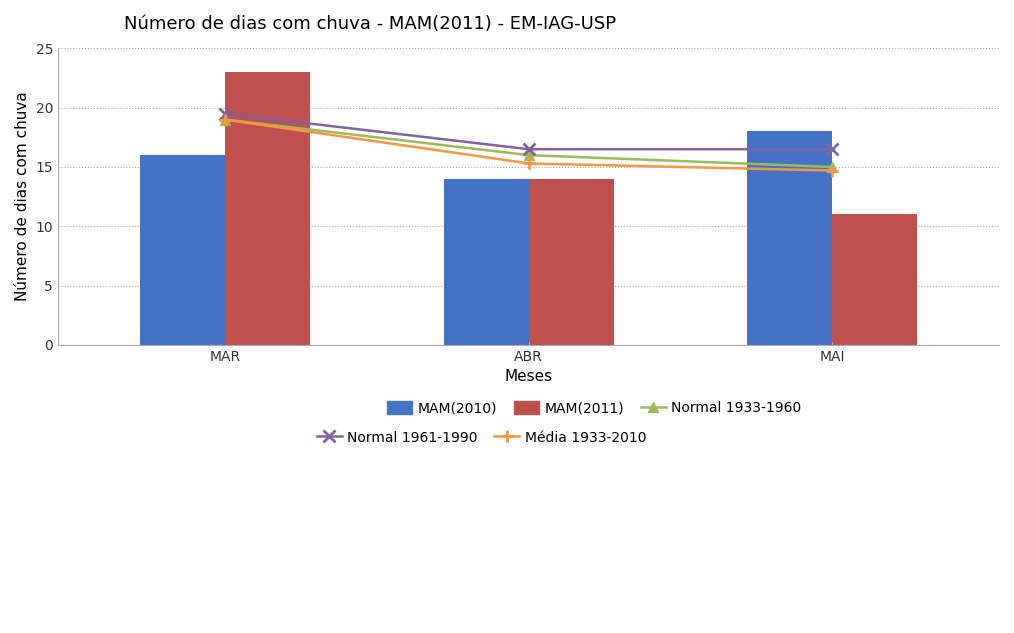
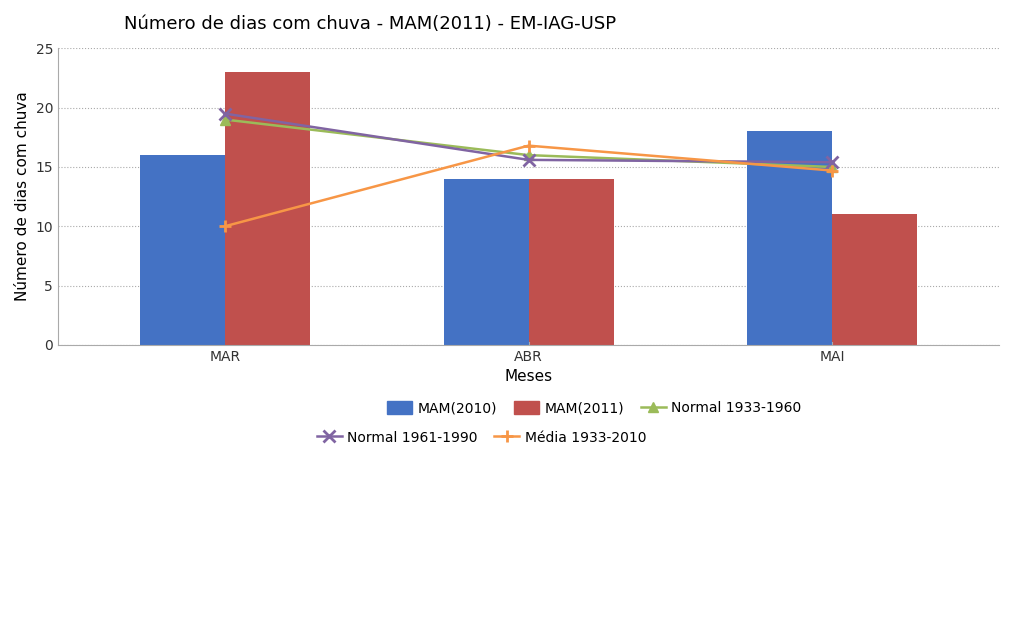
Média 1933-2010/MAR: 19.0 -> 10.0
Normal 1961-1990/ABR: 16.5 -> 15.6
Média 1933-2010/ABR: 15.3 -> 16.8
Normal 1961-1990/MAI: 16.5 -> 15.4
